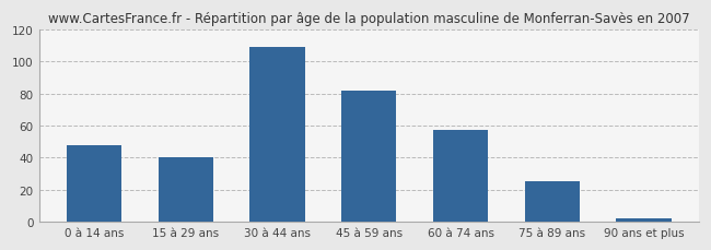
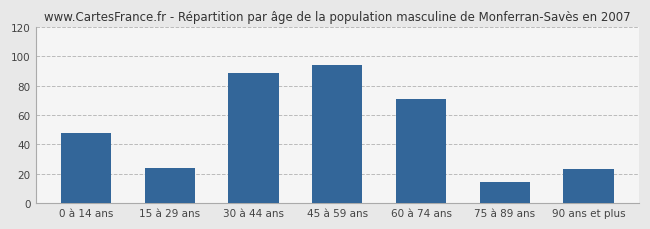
15 à 29 ans: 40 -> 24
30 à 44 ans: 109 -> 89
45 à 59 ans: 82 -> 94
60 à 74 ans: 57 -> 71
75 à 89 ans: 25 -> 14
90 ans et plus: 2 -> 23
